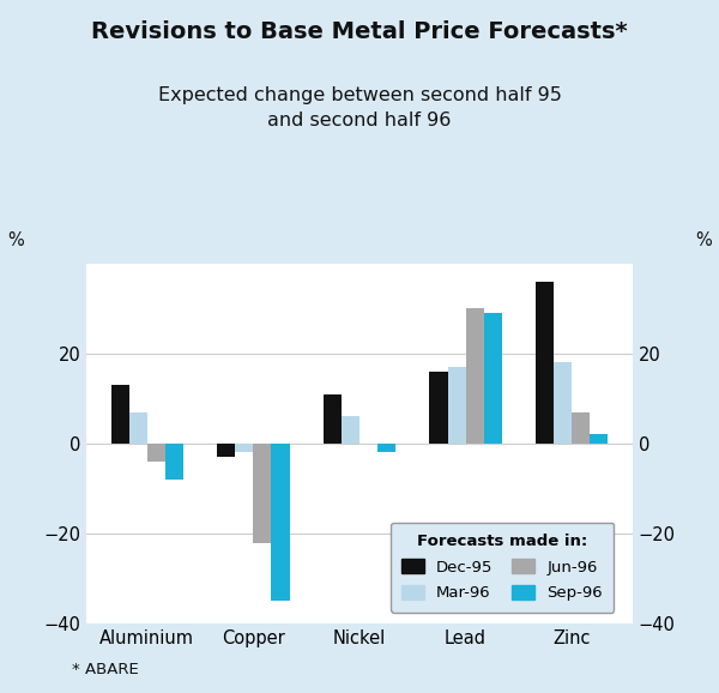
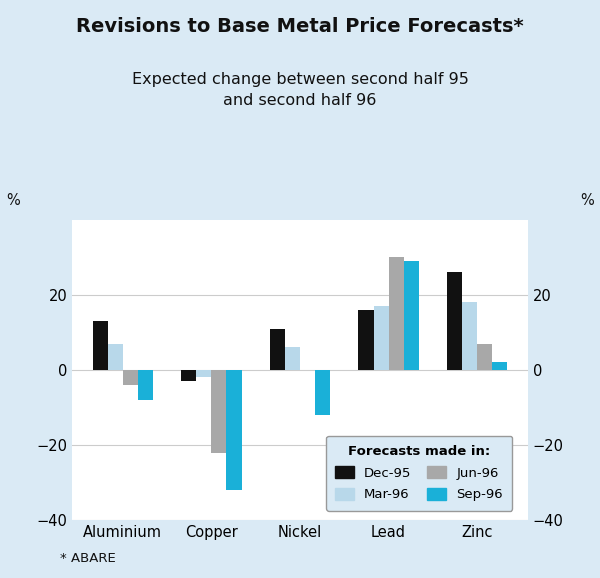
Sep-96/Copper: -35 -> -32
Sep-96/Nickel: -2 -> -12
Dec-95/Zinc: 36 -> 26
